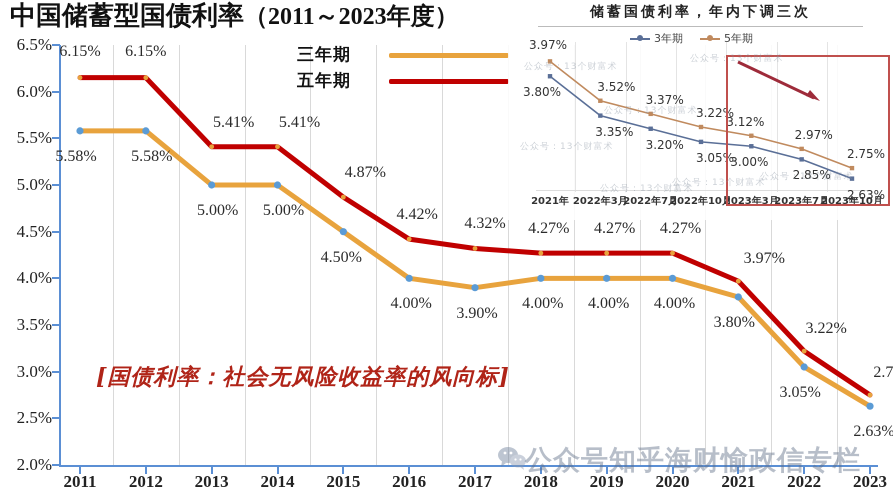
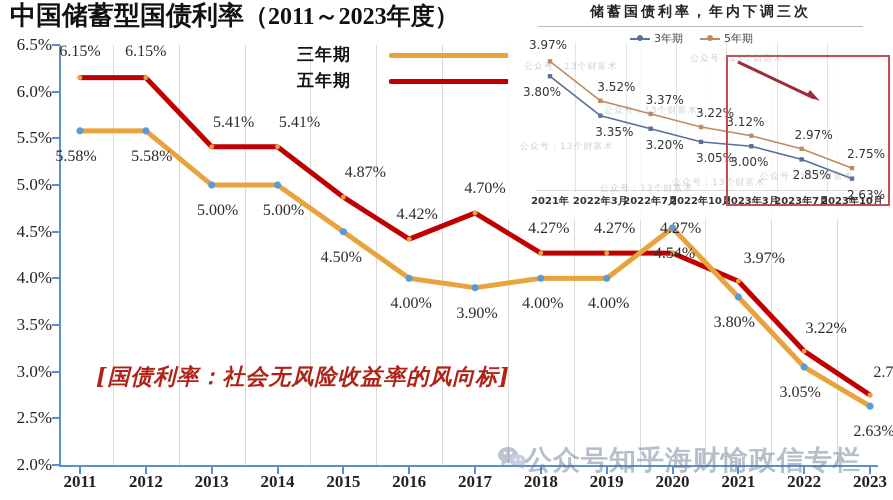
五年期/2017: 4.32% -> 4.70%
三年期/2020: 4.00% -> 4.54%
